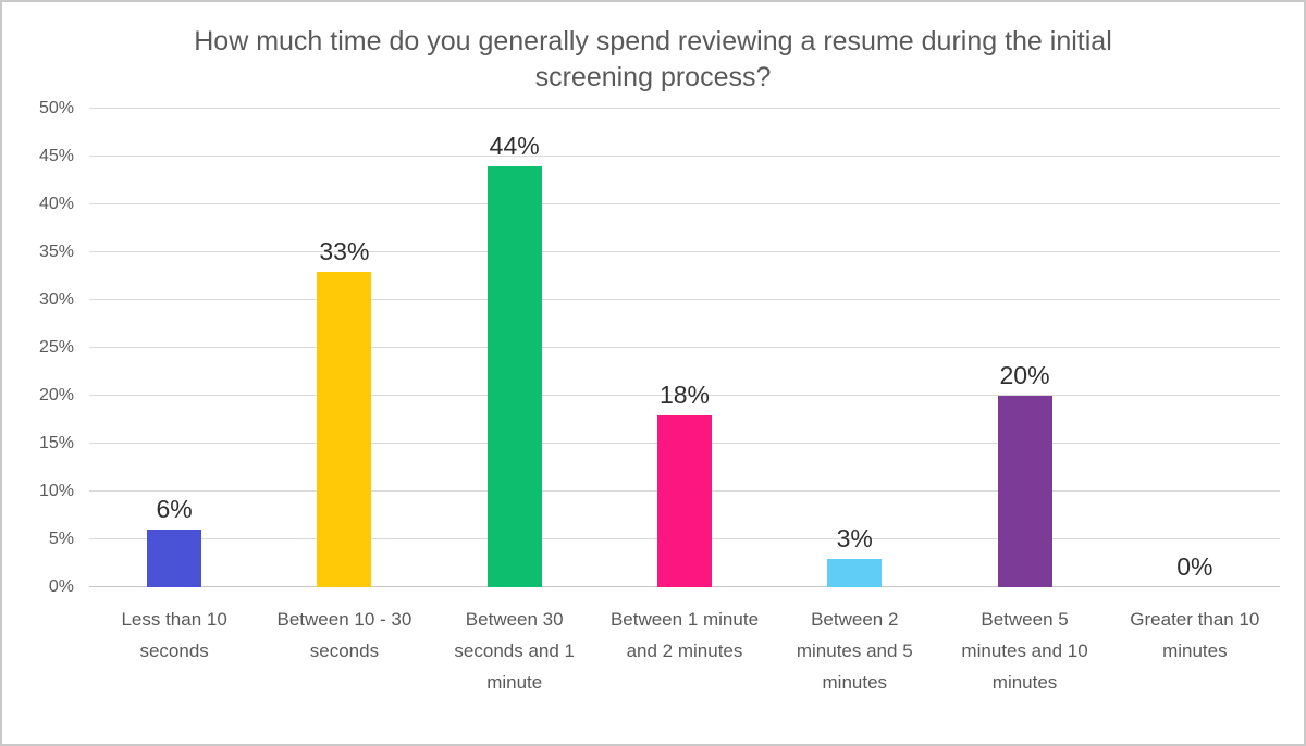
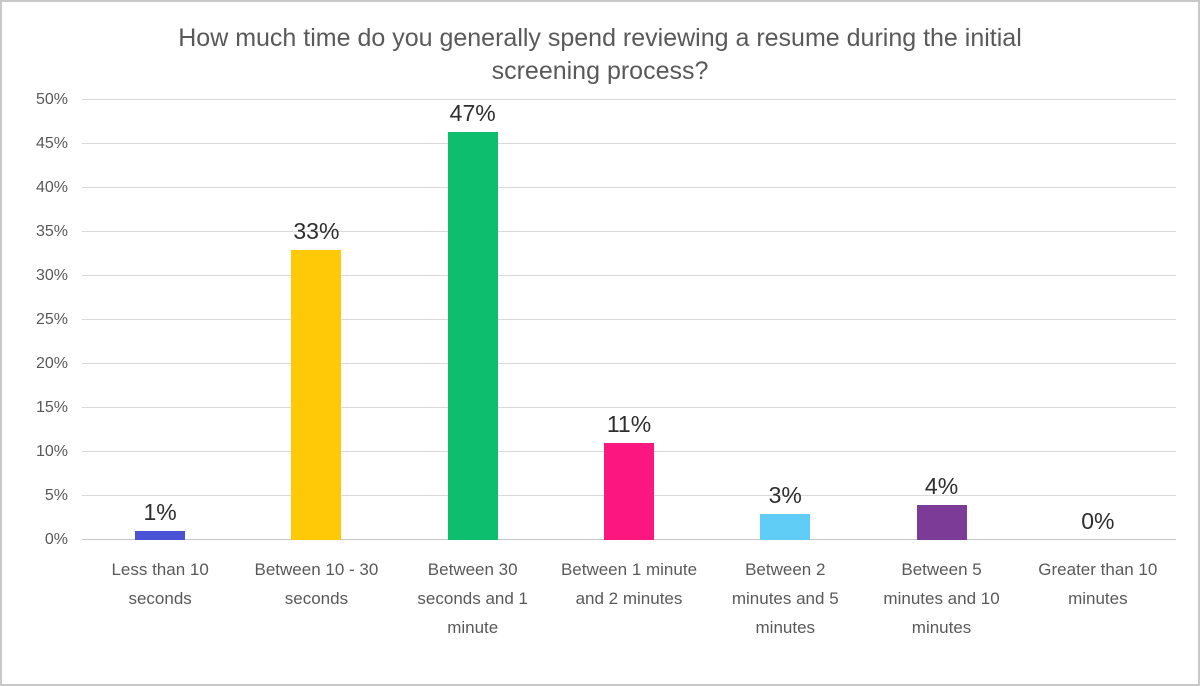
Less than 10 seconds: 6% -> 1%
Between 30 seconds and 1 minute: 44% -> 47%
Between 1 minute and 2 minutes: 18% -> 11%
Between 5 minutes and 10 minutes: 20% -> 4%
